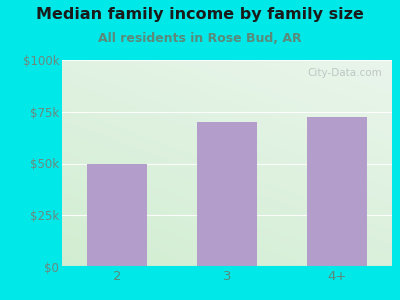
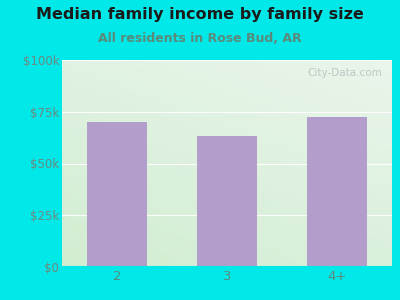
2: $50.0k -> $70.0k
3: $70.0k -> $63.5k
